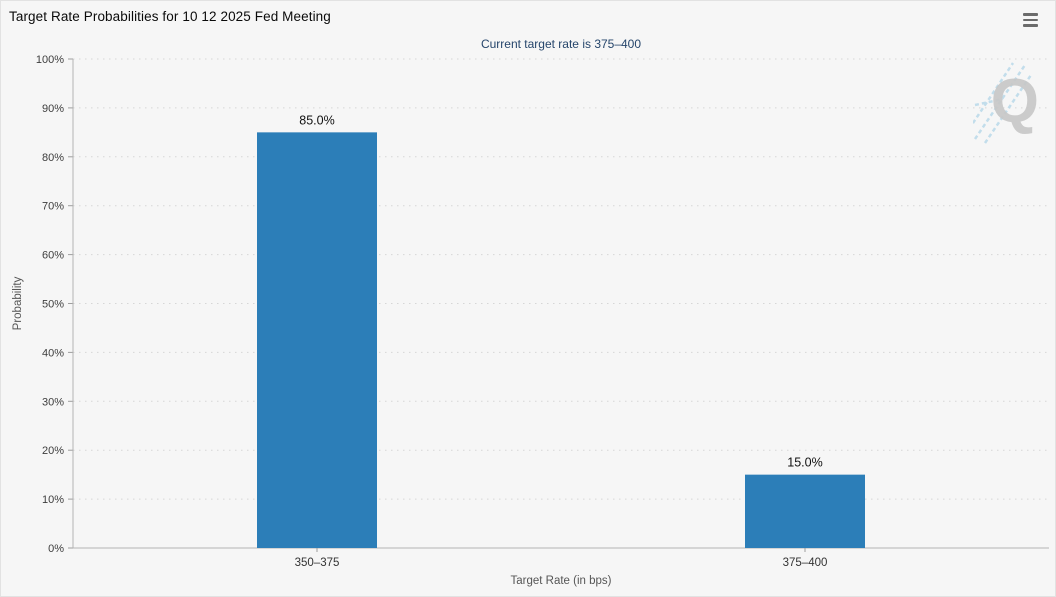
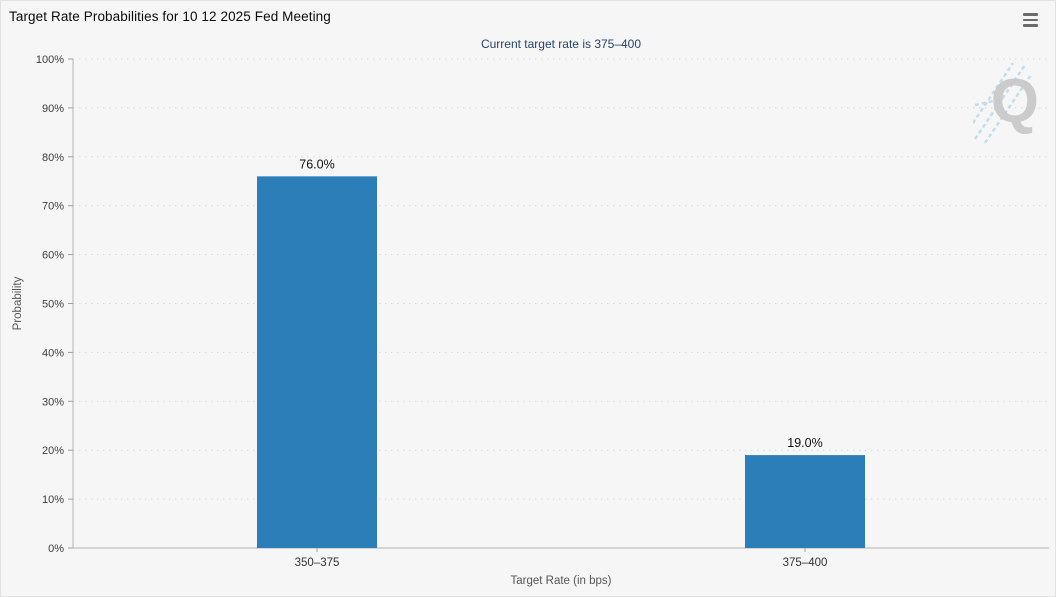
350–375: 85.0% -> 76.0%
375–400: 15.0% -> 19.0%
